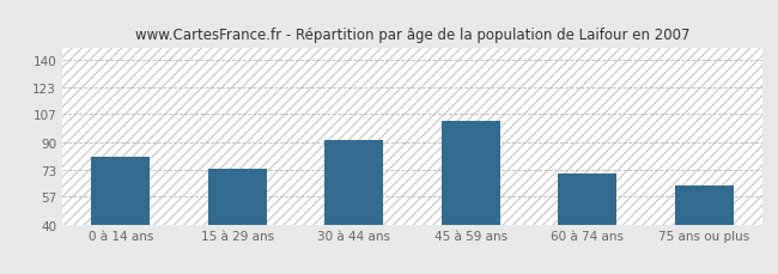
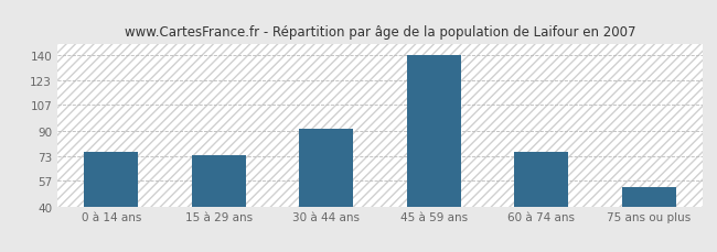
0 à 14 ans: 81 -> 76
45 à 59 ans: 103 -> 140
60 à 74 ans: 71 -> 76
75 ans ou plus: 64 -> 53
